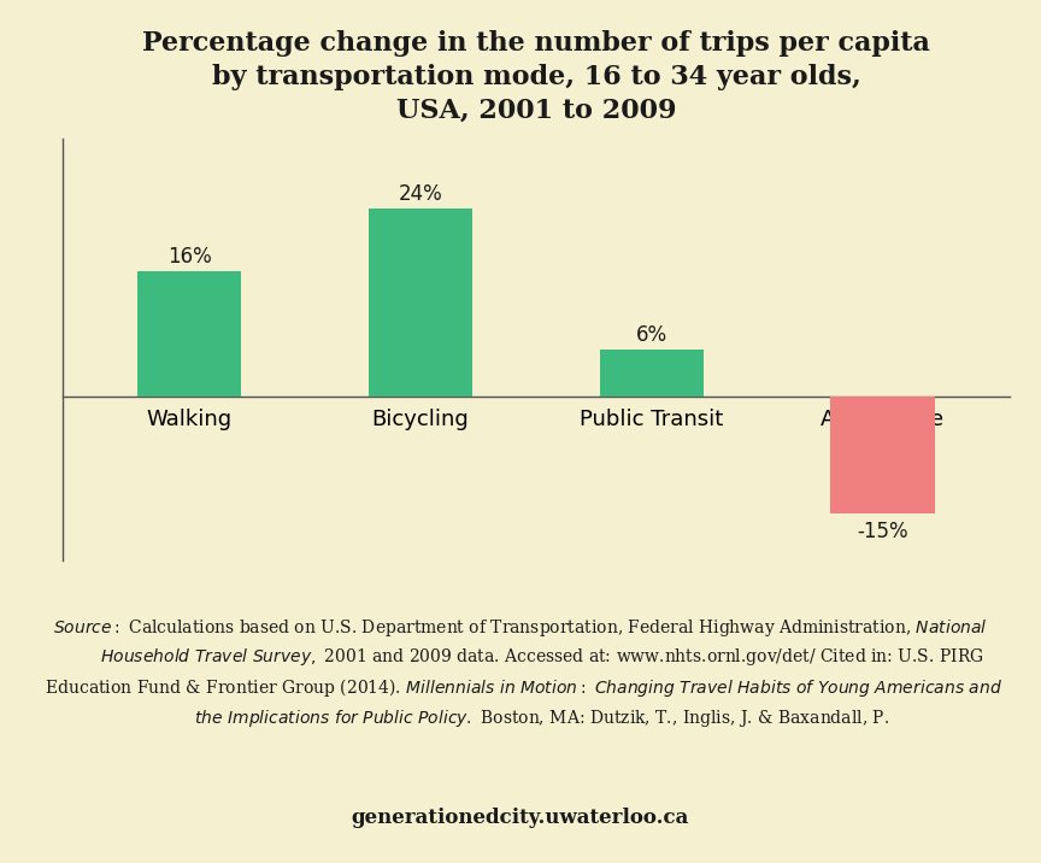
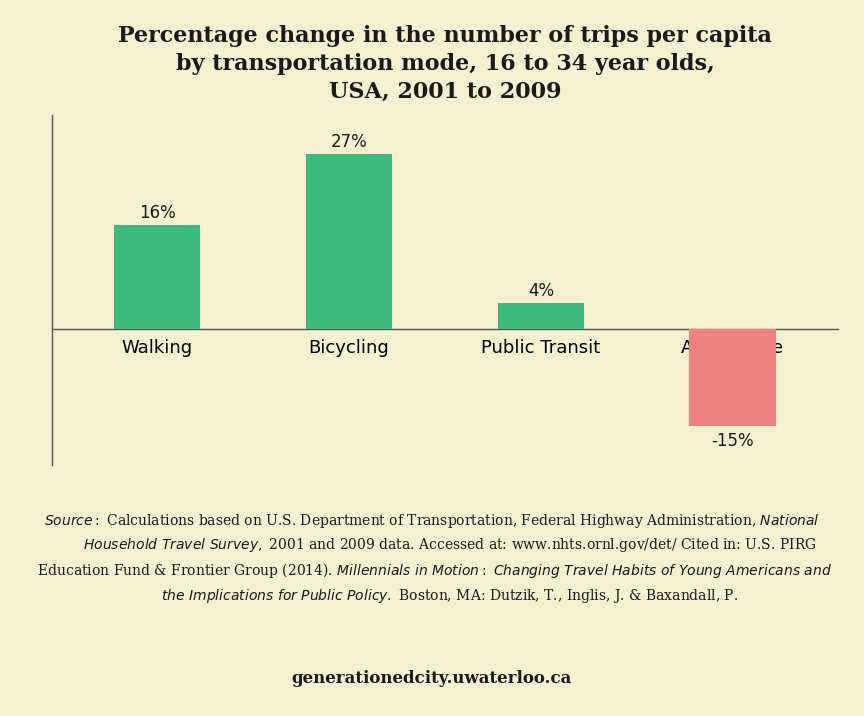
Bicycling: 24% -> 27%
Public Transit: 6% -> 4%
